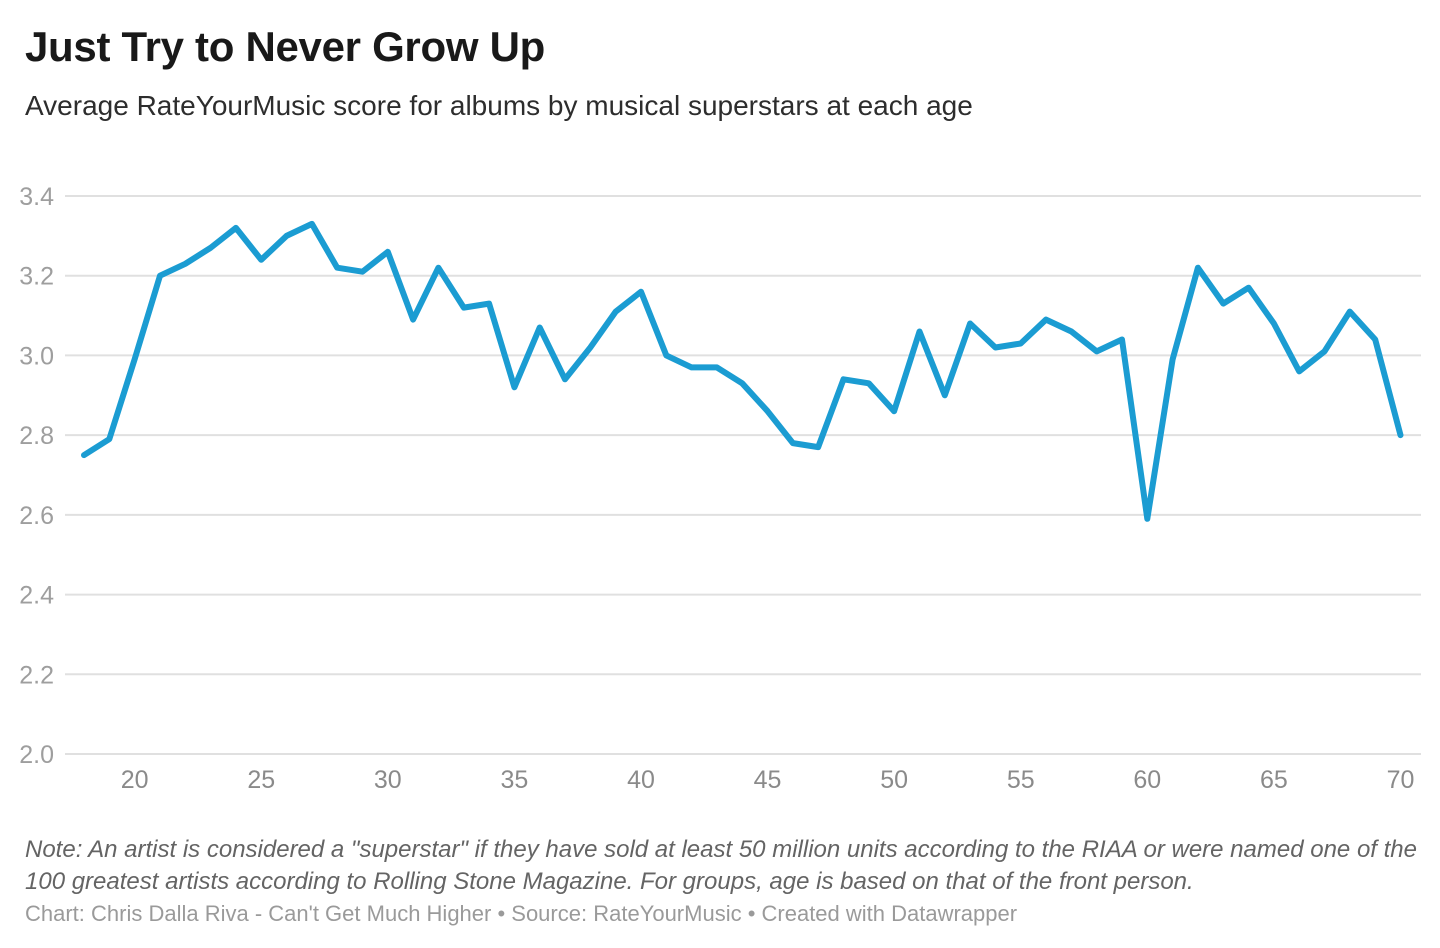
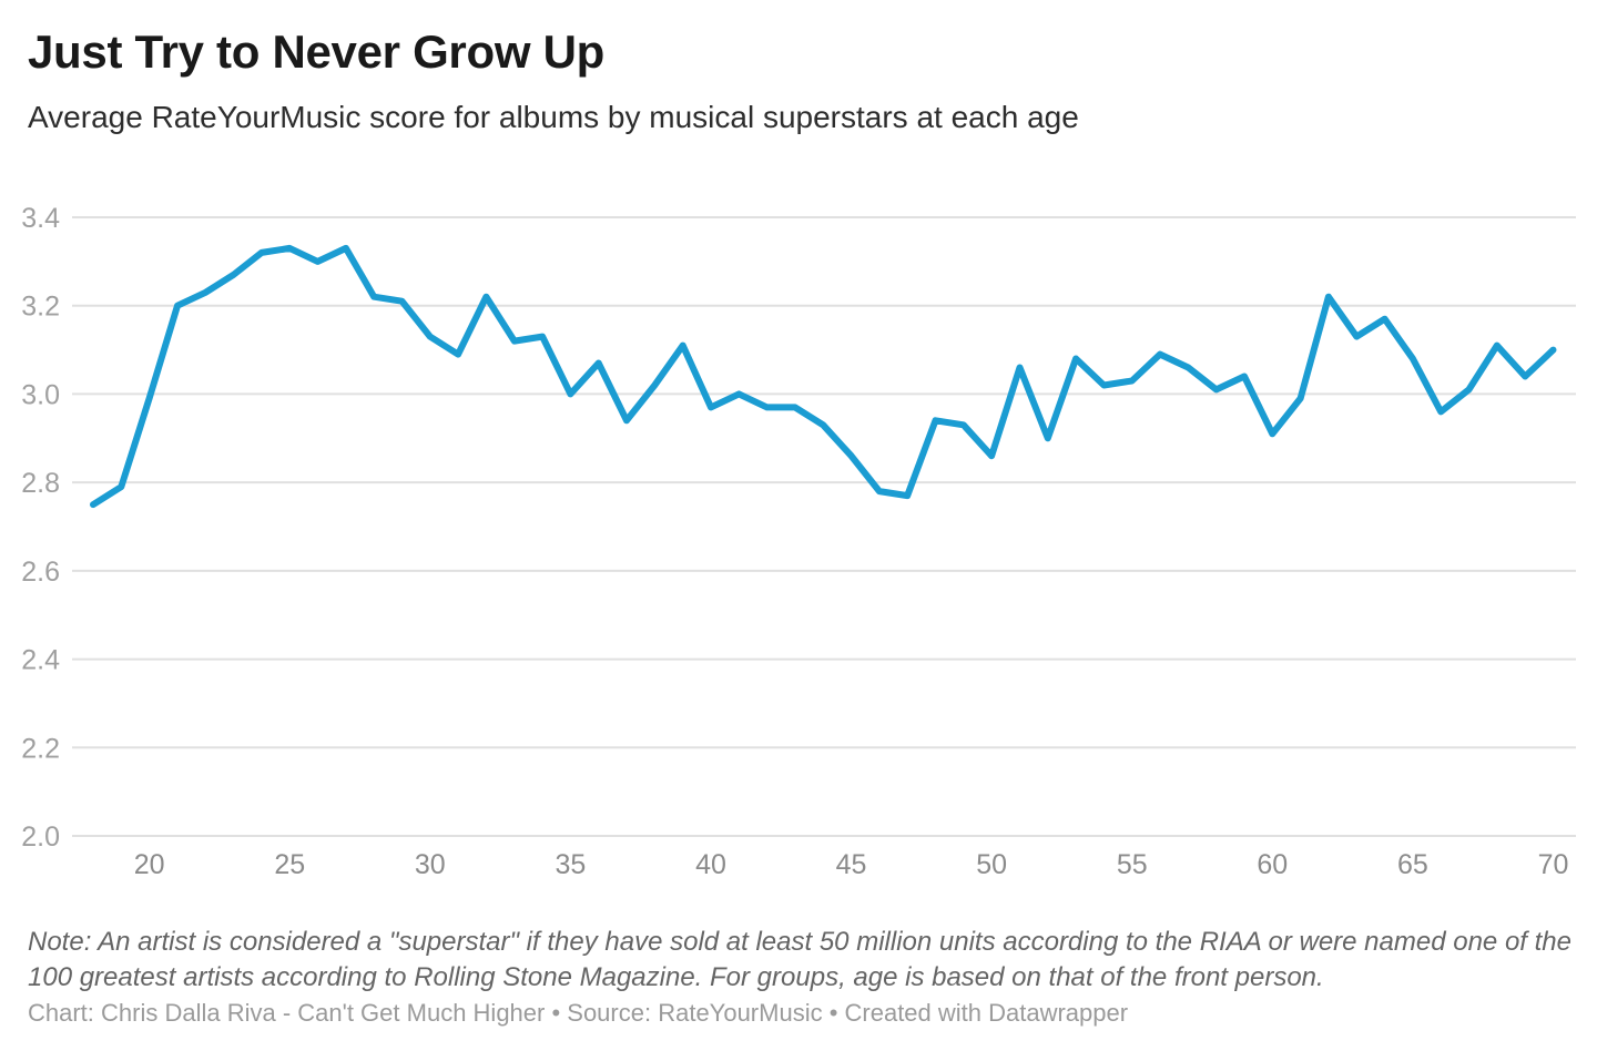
25: 3.24 -> 3.33
30: 3.26 -> 3.13
35: 2.92 -> 3.00
40: 3.16 -> 2.97
60: 2.59 -> 2.91
70: 2.80 -> 3.10
